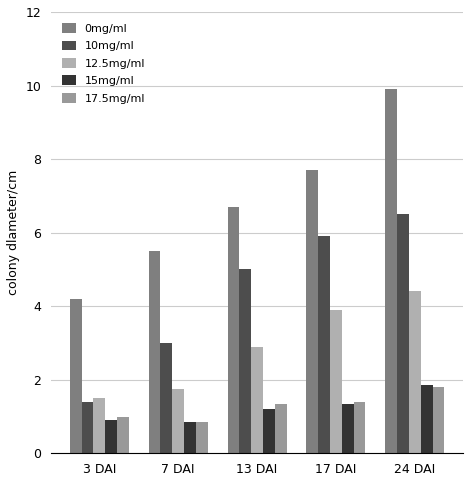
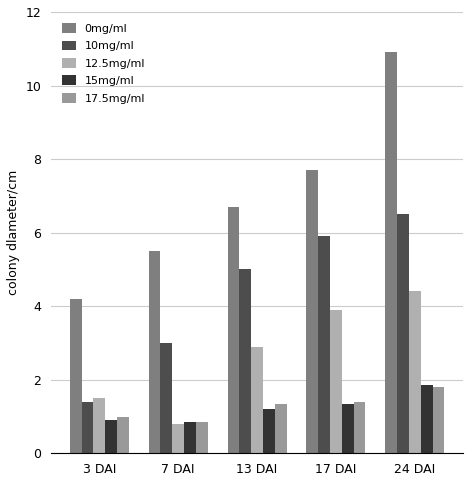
12.5mg/ml/7 DAI: 1.75 -> 0.80
0mg/ml/24 DAI: 9.9 -> 10.9
